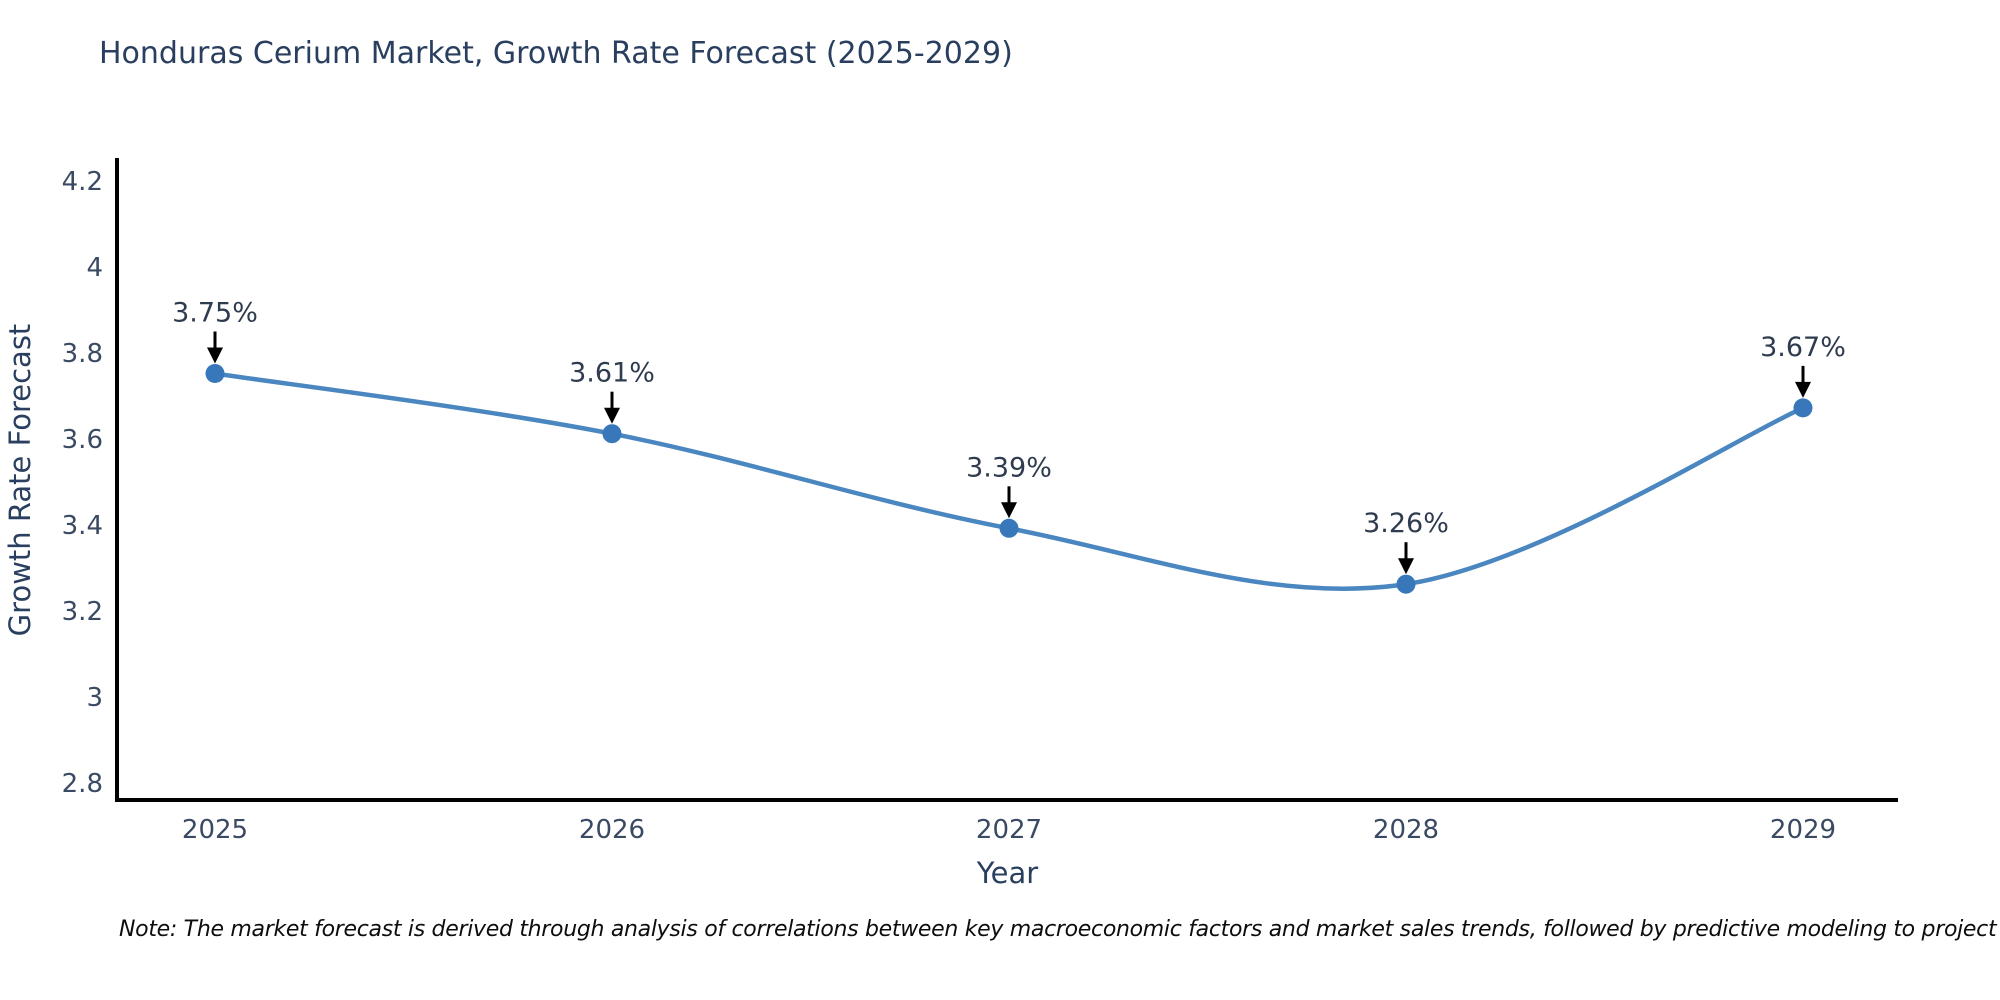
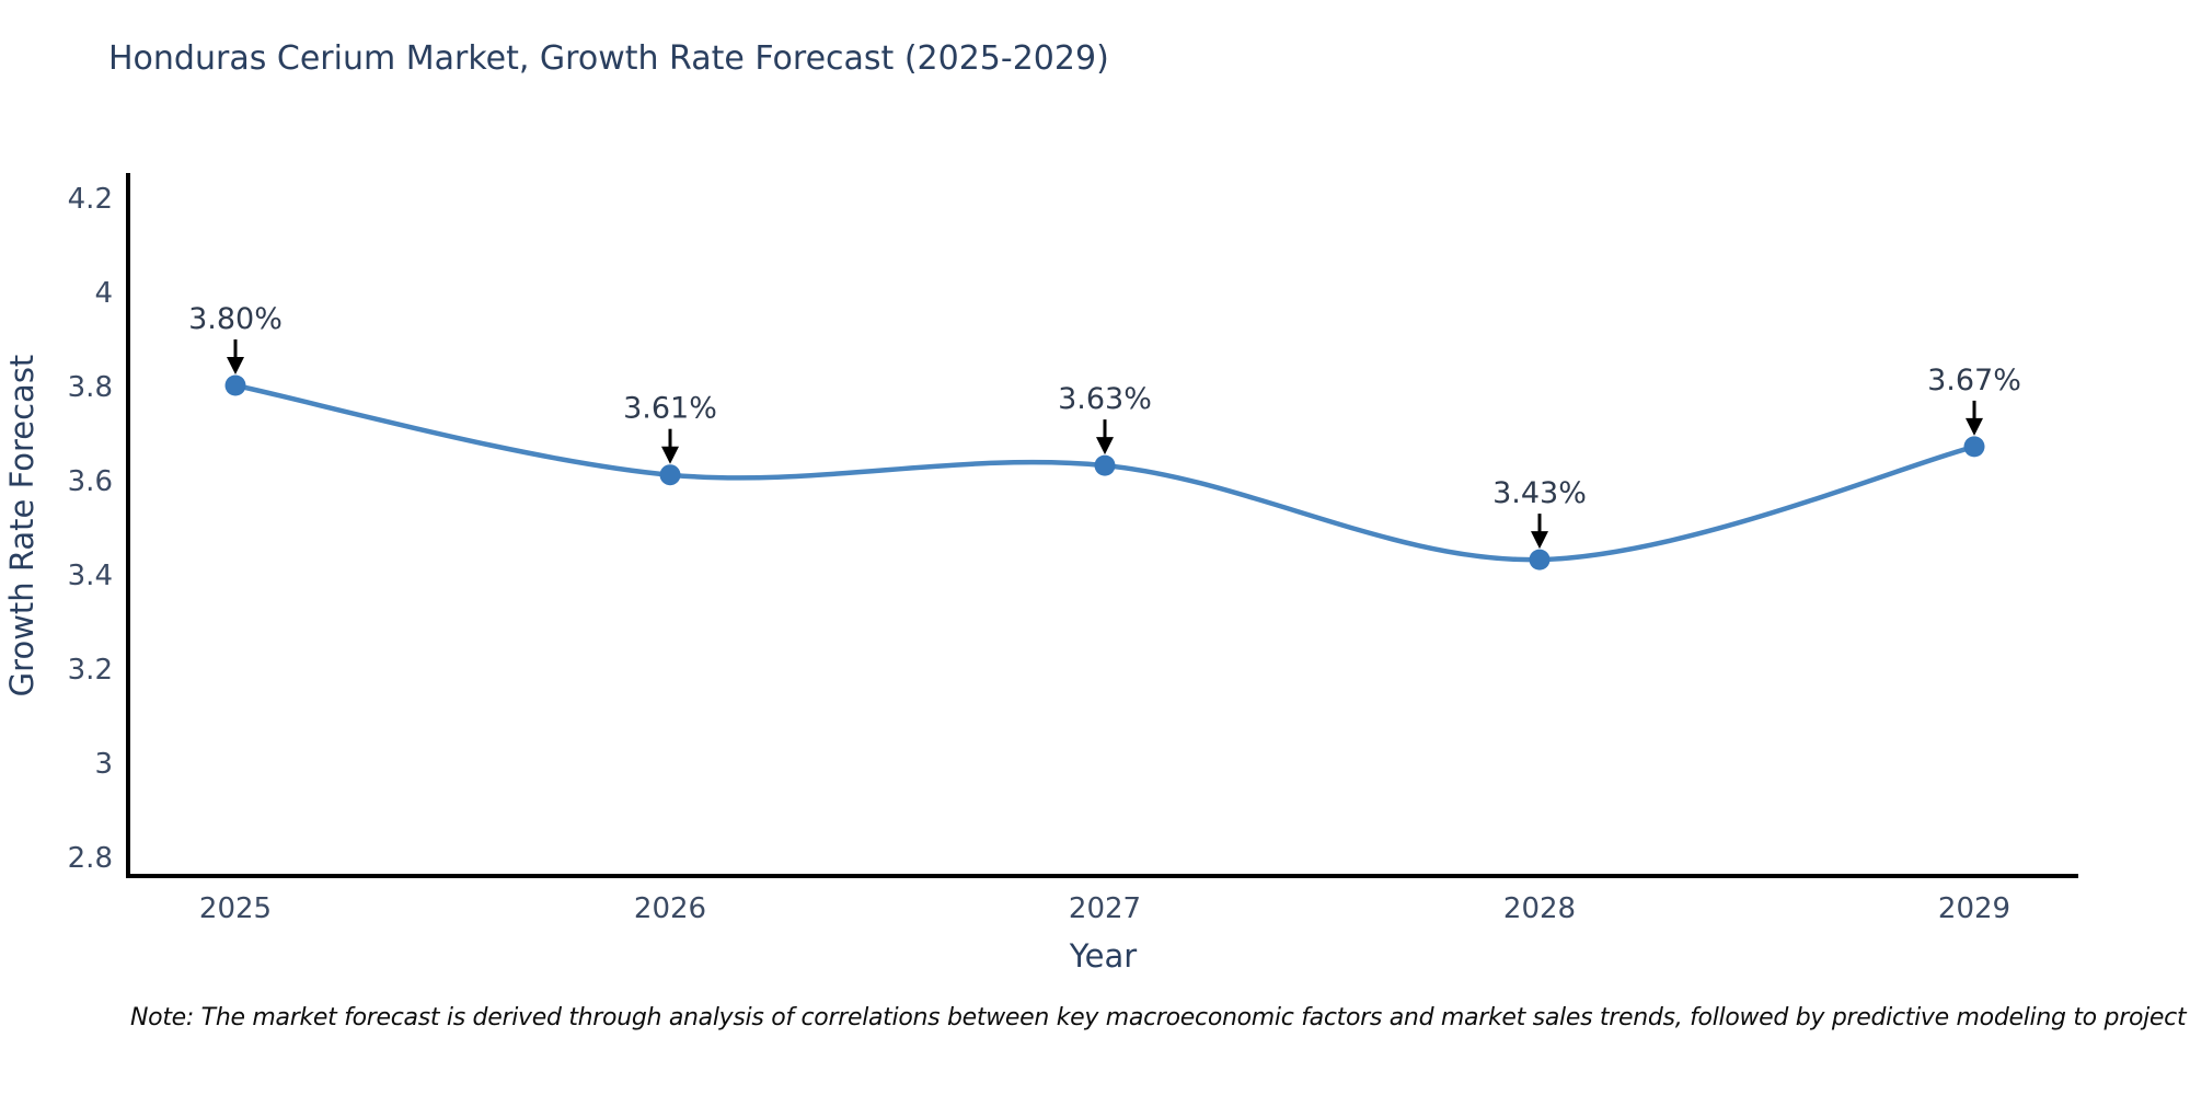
2025: 3.75% -> 3.80%
2027: 3.39% -> 3.63%
2028: 3.26% -> 3.43%
